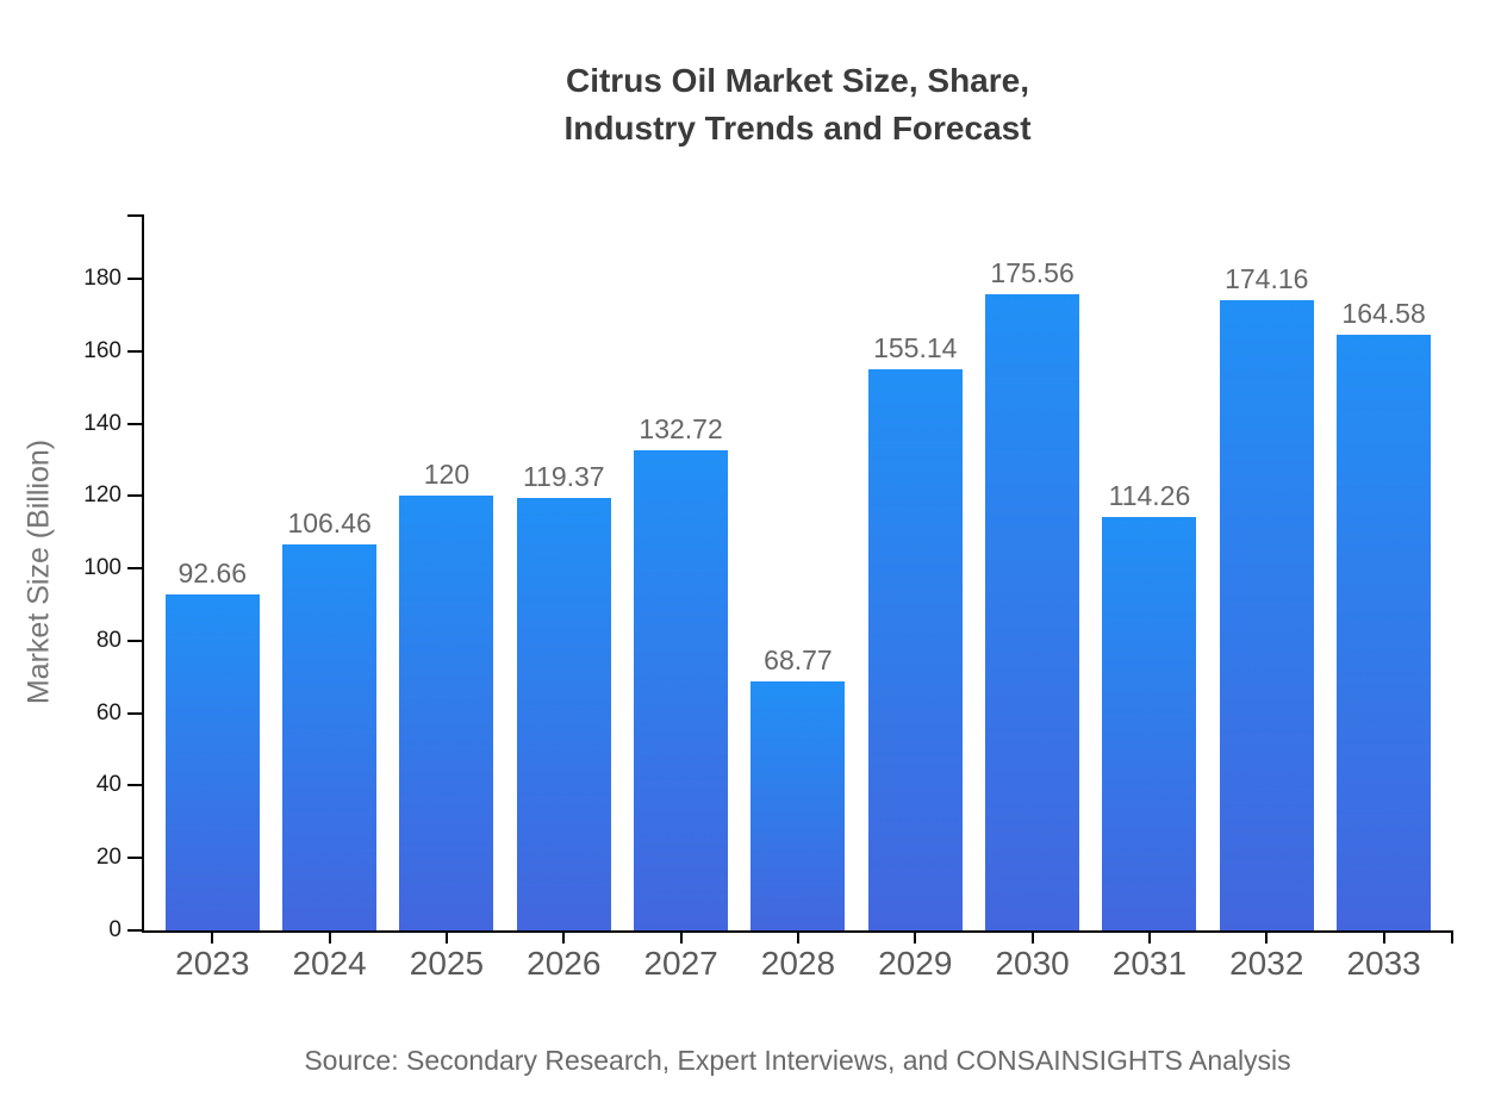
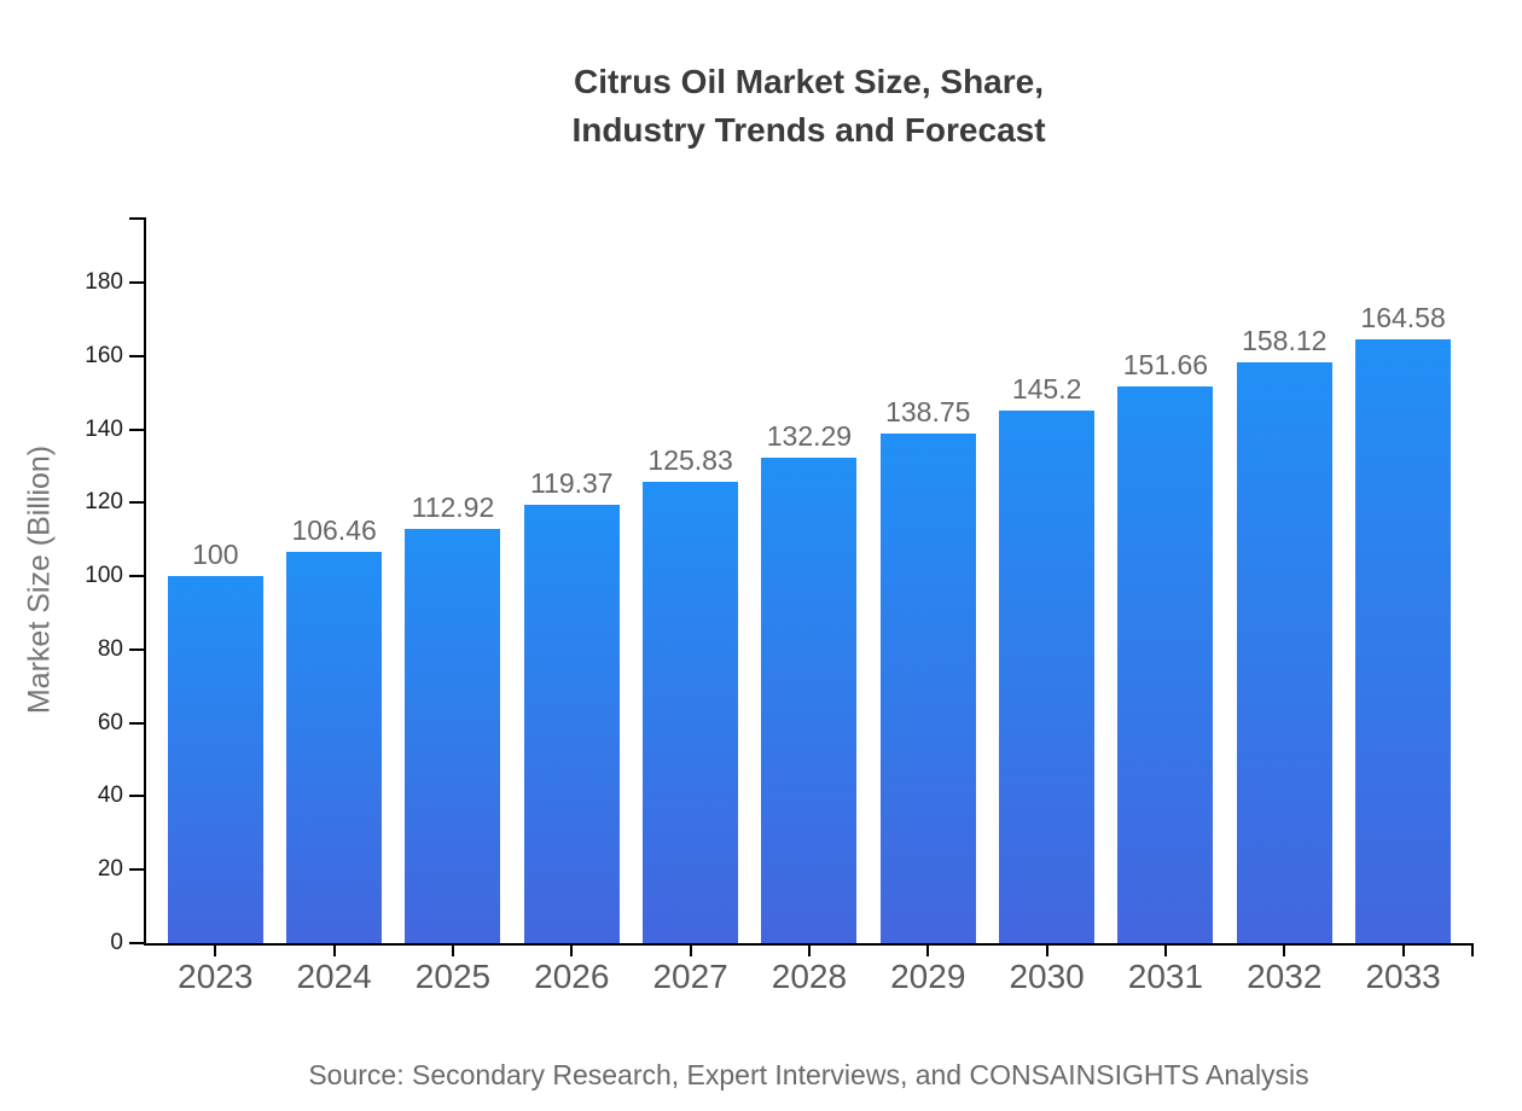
2023: 92.66 -> 100
2025: 120 -> 112.92
2027: 132.72 -> 125.83
2028: 68.77 -> 132.29
2029: 155.14 -> 138.75
2030: 175.56 -> 145.2
2031: 114.26 -> 151.66
2032: 174.16 -> 158.12
